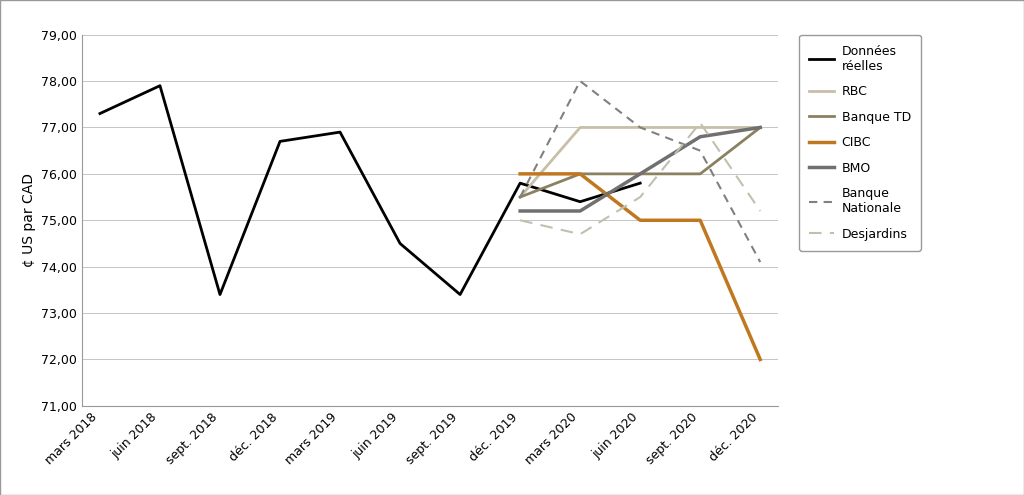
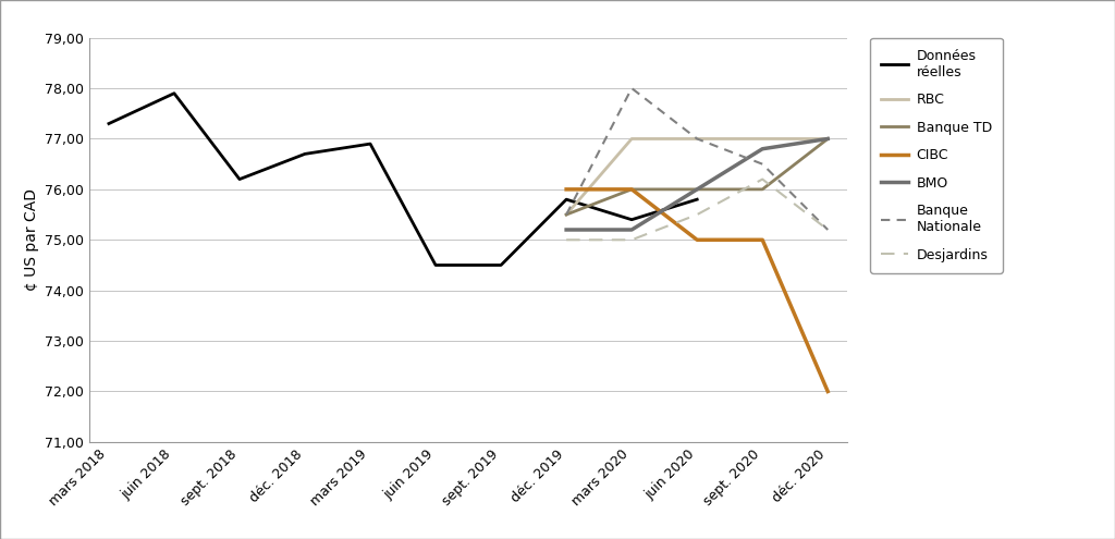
Données réelles/sept. 2018: 73,4 -> 76,2
Données réelles/sept. 2019: 73,4 -> 74,5
Desjardins/mars 2020: 74,7 -> 75,0
Desjardins/sept. 2020: 77,1 -> 76,2
Banque Nationale/déc. 2020: 74,1 -> 75,2
